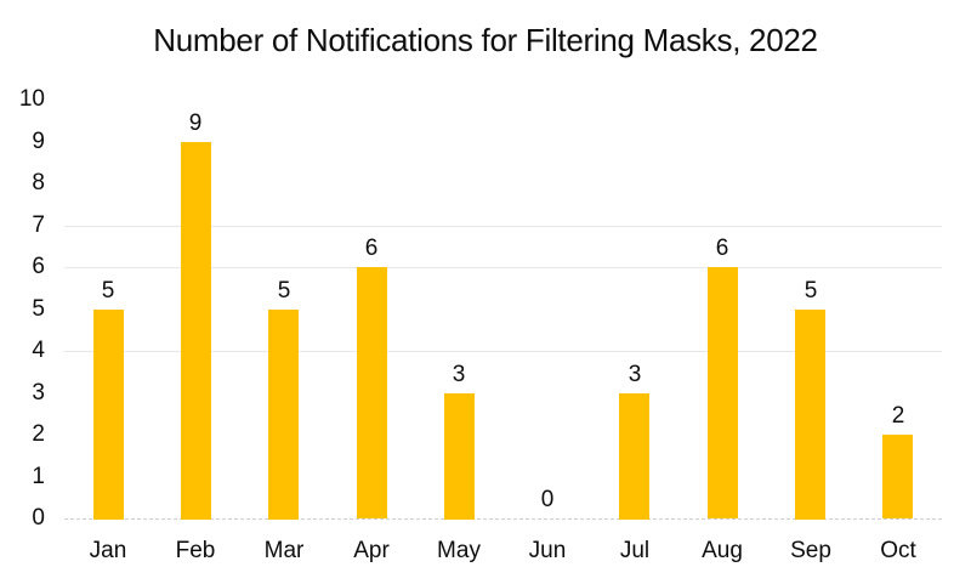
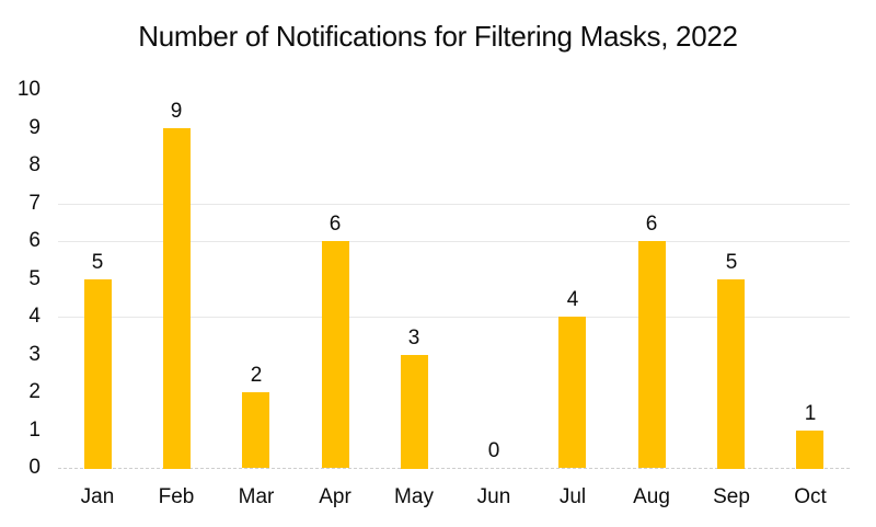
Mar: 5 -> 2
Jul: 3 -> 4
Oct: 2 -> 1
